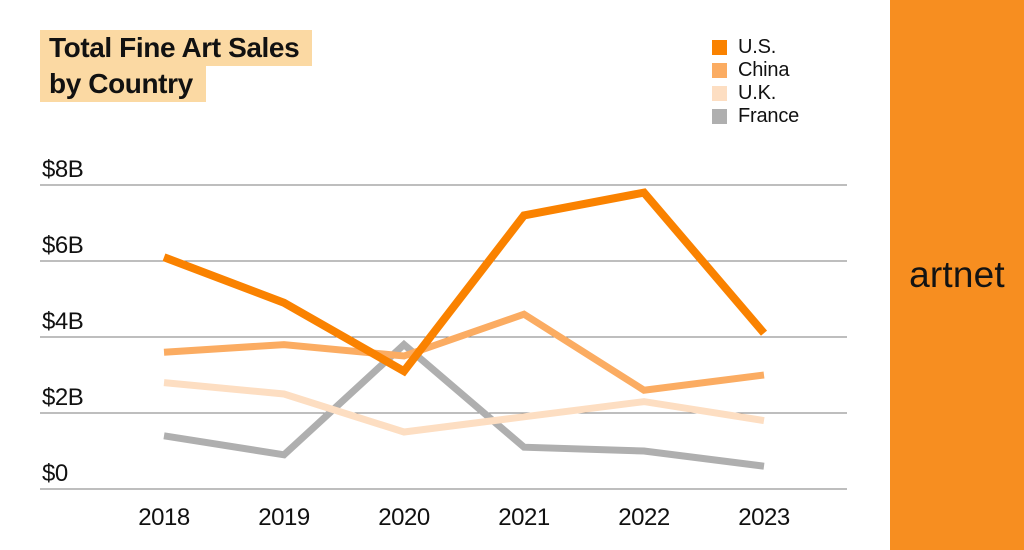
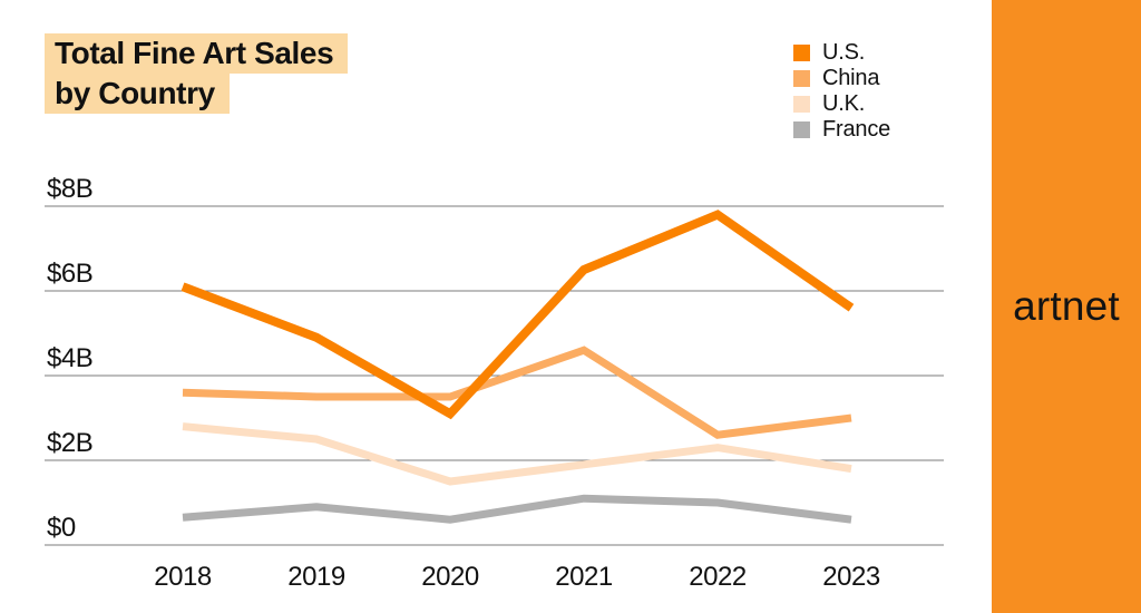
France/2018: $1.4B -> $0.7B
China/2019: $3.8B -> $3.5B
France/2020: $3.8B -> $0.6B
U.S./2021: $7.2B -> $6.5B
U.S./2023: $4.1B -> $5.6B
